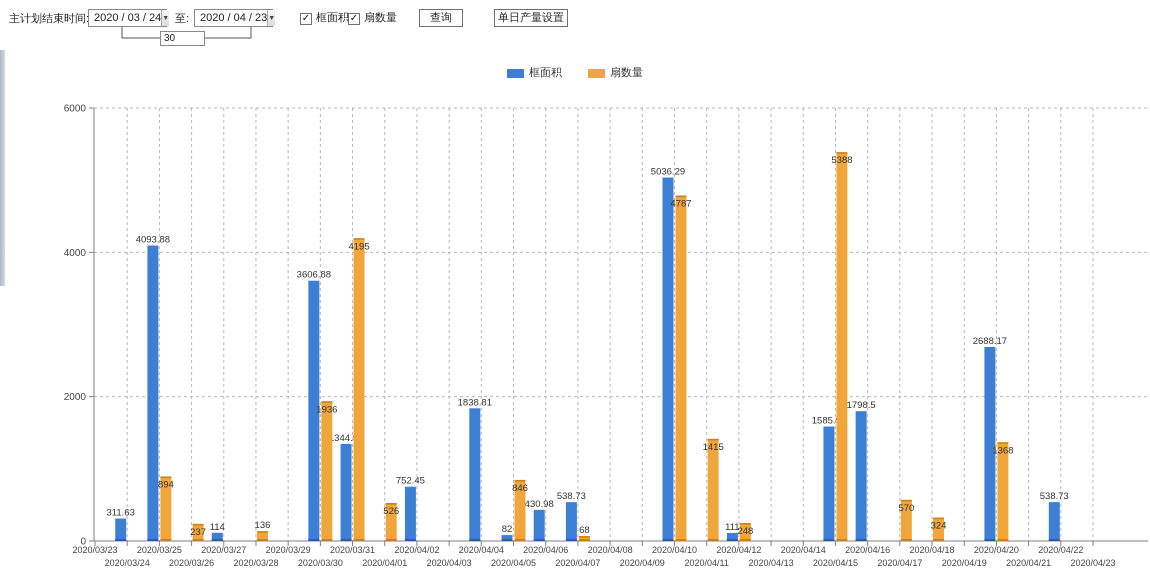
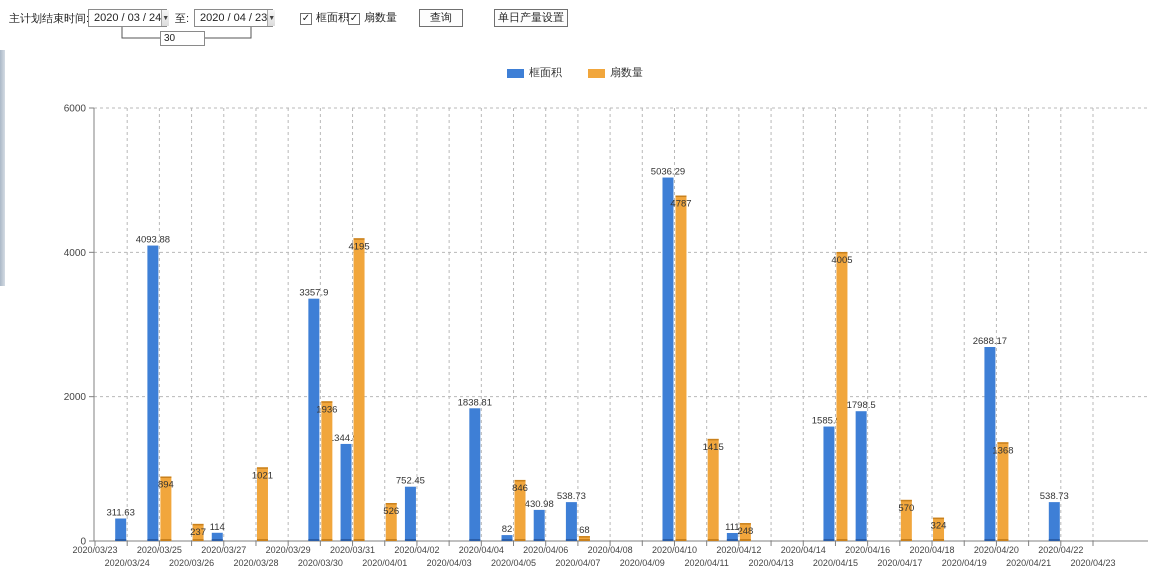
扇数量/2020/03/28: 136 -> 1021
框面积/2020/03/30: 3606.88 -> 3357.9
扇数量/2020/04/15: 5388 -> 4005
